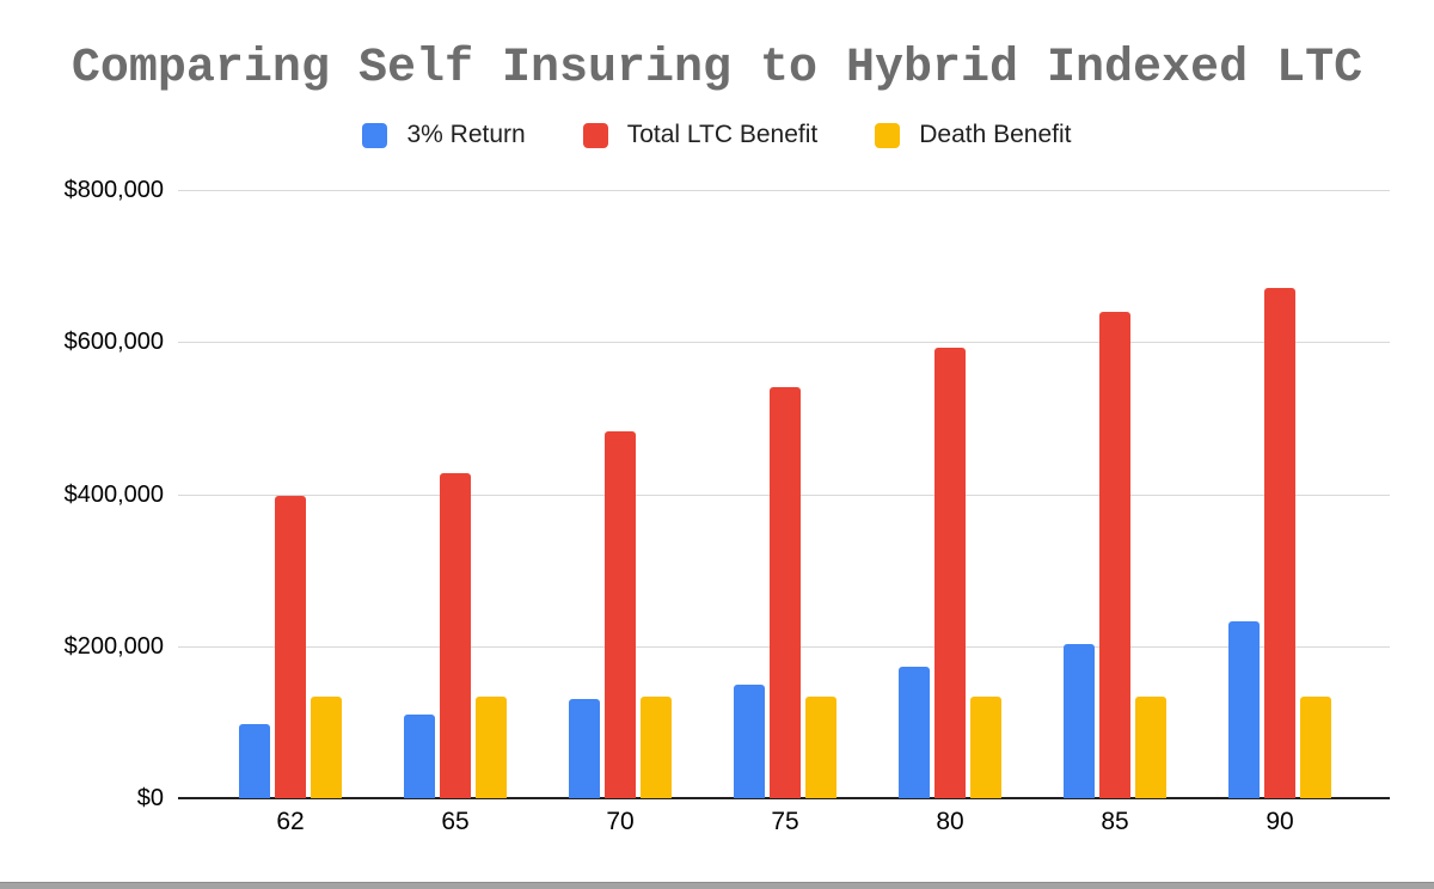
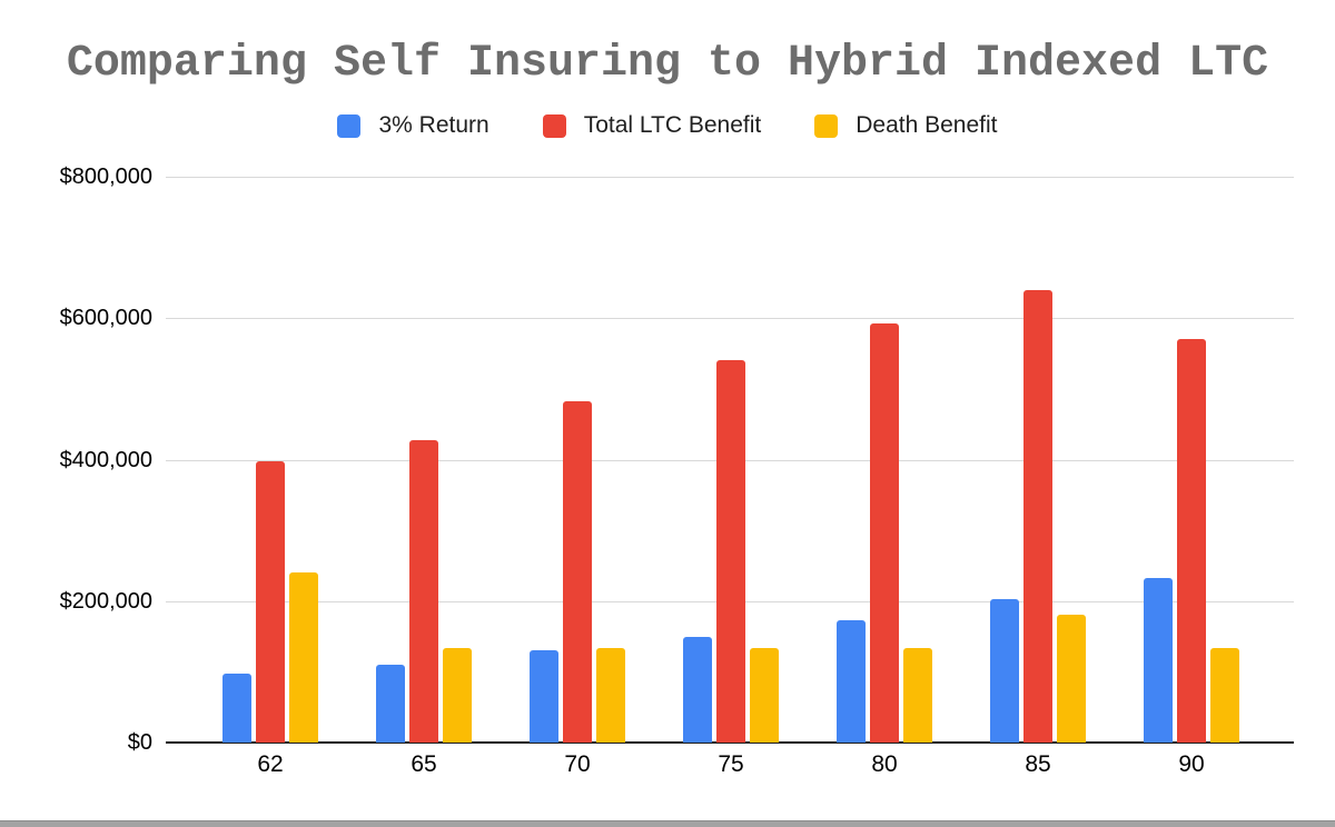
Death Benefit/62: $130000 -> $240000
Death Benefit/85: $130000 -> $180000
Total LTC Benefit/90: $670000 -> $570000
